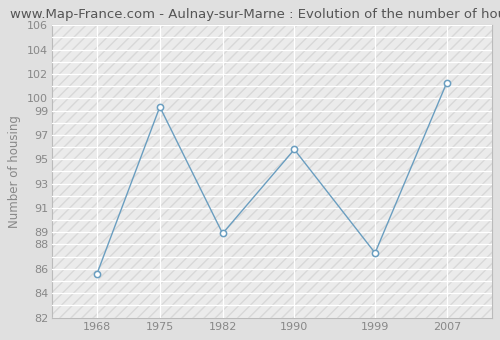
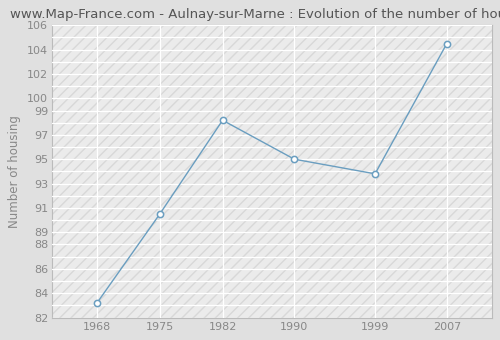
1968: 85.6 -> 83.2
1975: 99.3 -> 90.5
1982: 88.9 -> 98.2
1990: 95.8 -> 95.0
1999: 87.3 -> 93.8
2007: 101.3 -> 104.5
